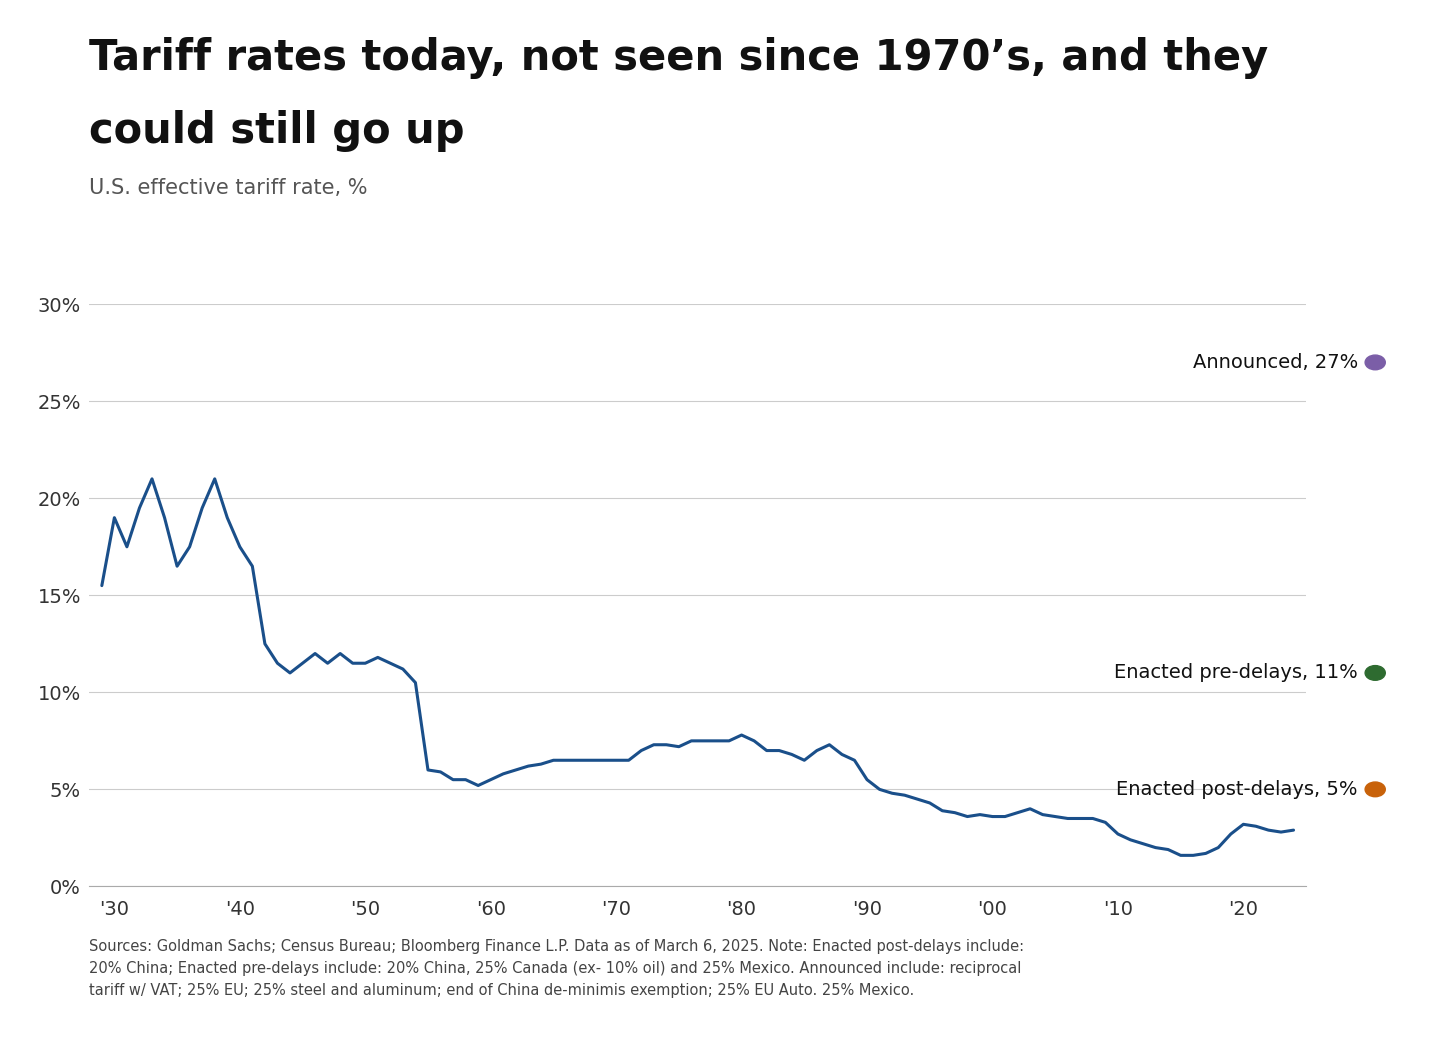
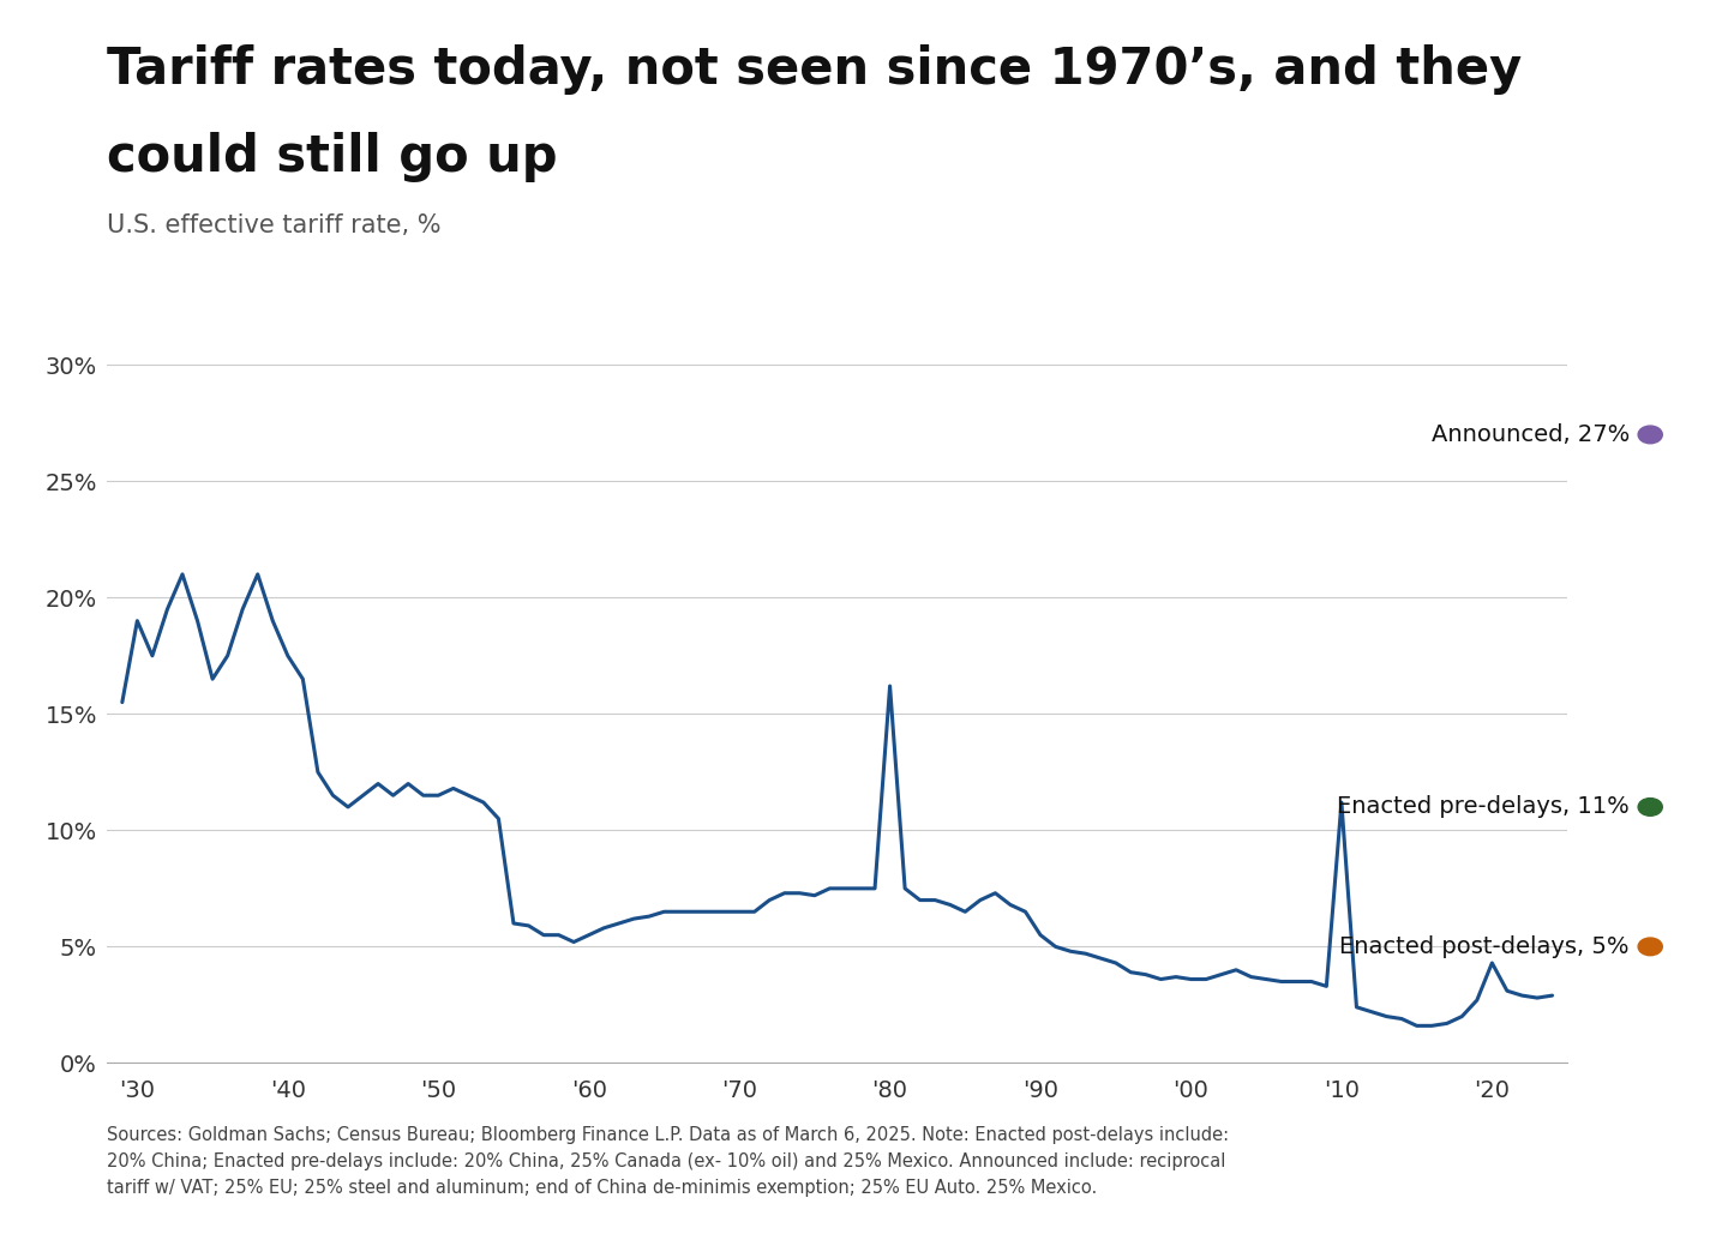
'80: 7.8% -> 16.2%
'10: 2.7% -> 11.2%
'20: 3.2% -> 4.3%
